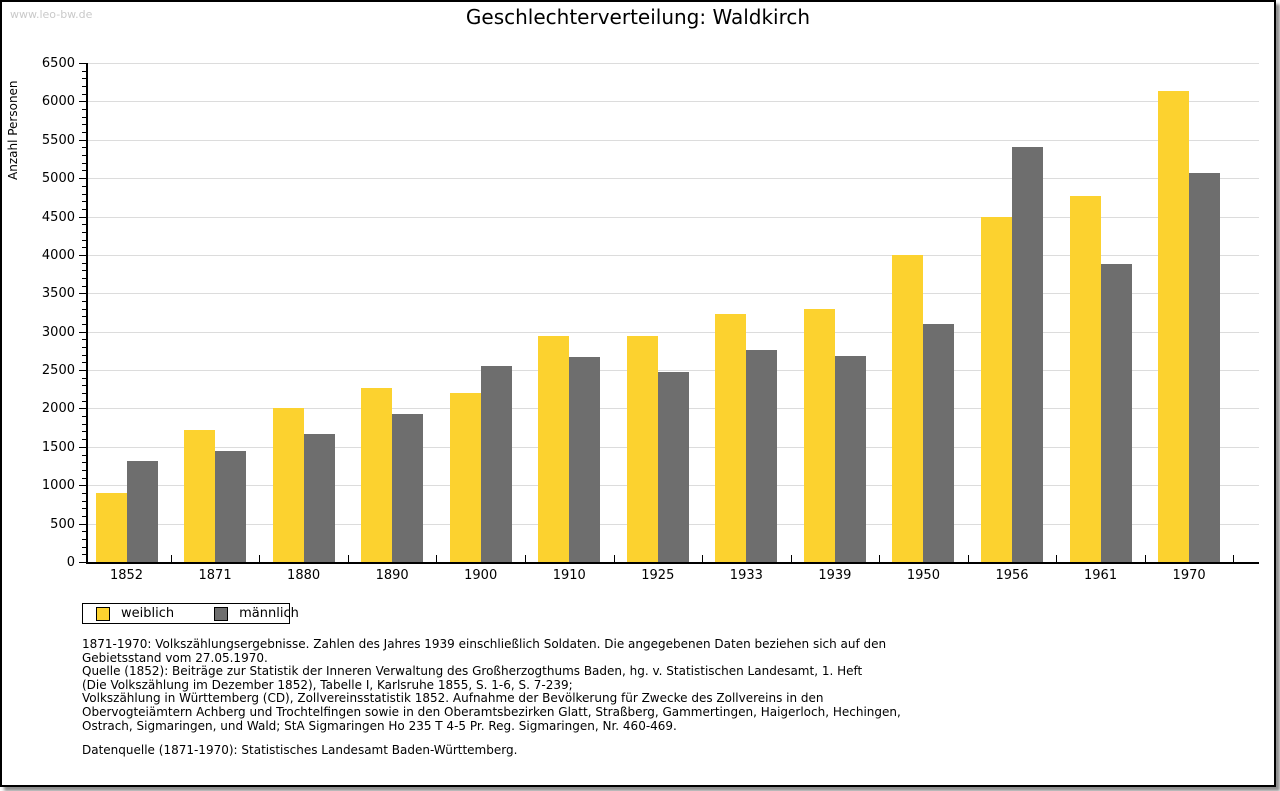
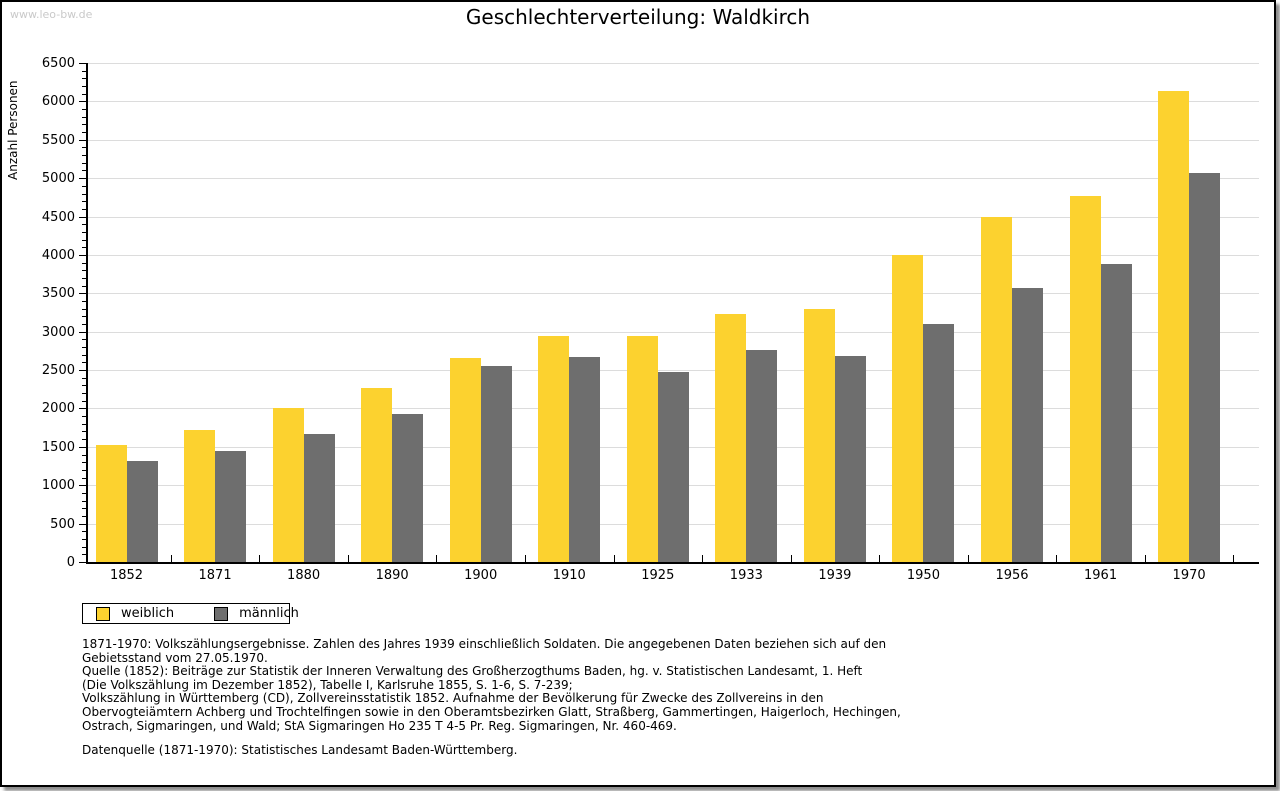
weiblich/1852: 900 -> 1500
weiblich/1900: 2200 -> 2700
männlich/1956: 5400 -> 3600
